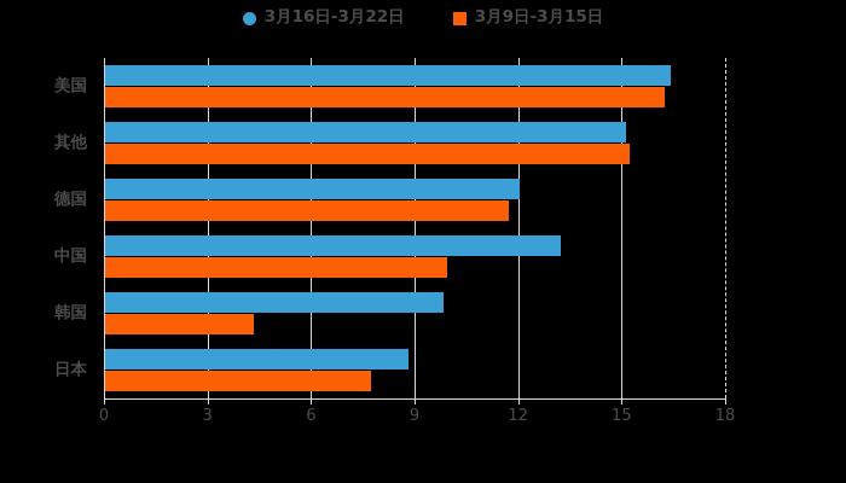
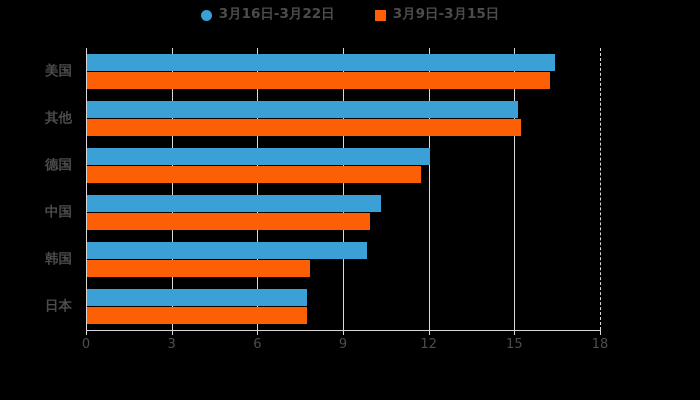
3月16日-3月22日/中国: 13.2 -> 10.3
3月9日-3月15日/韩国: 4.3 -> 7.8
3月16日-3月22日/日本: 8.8 -> 7.7
